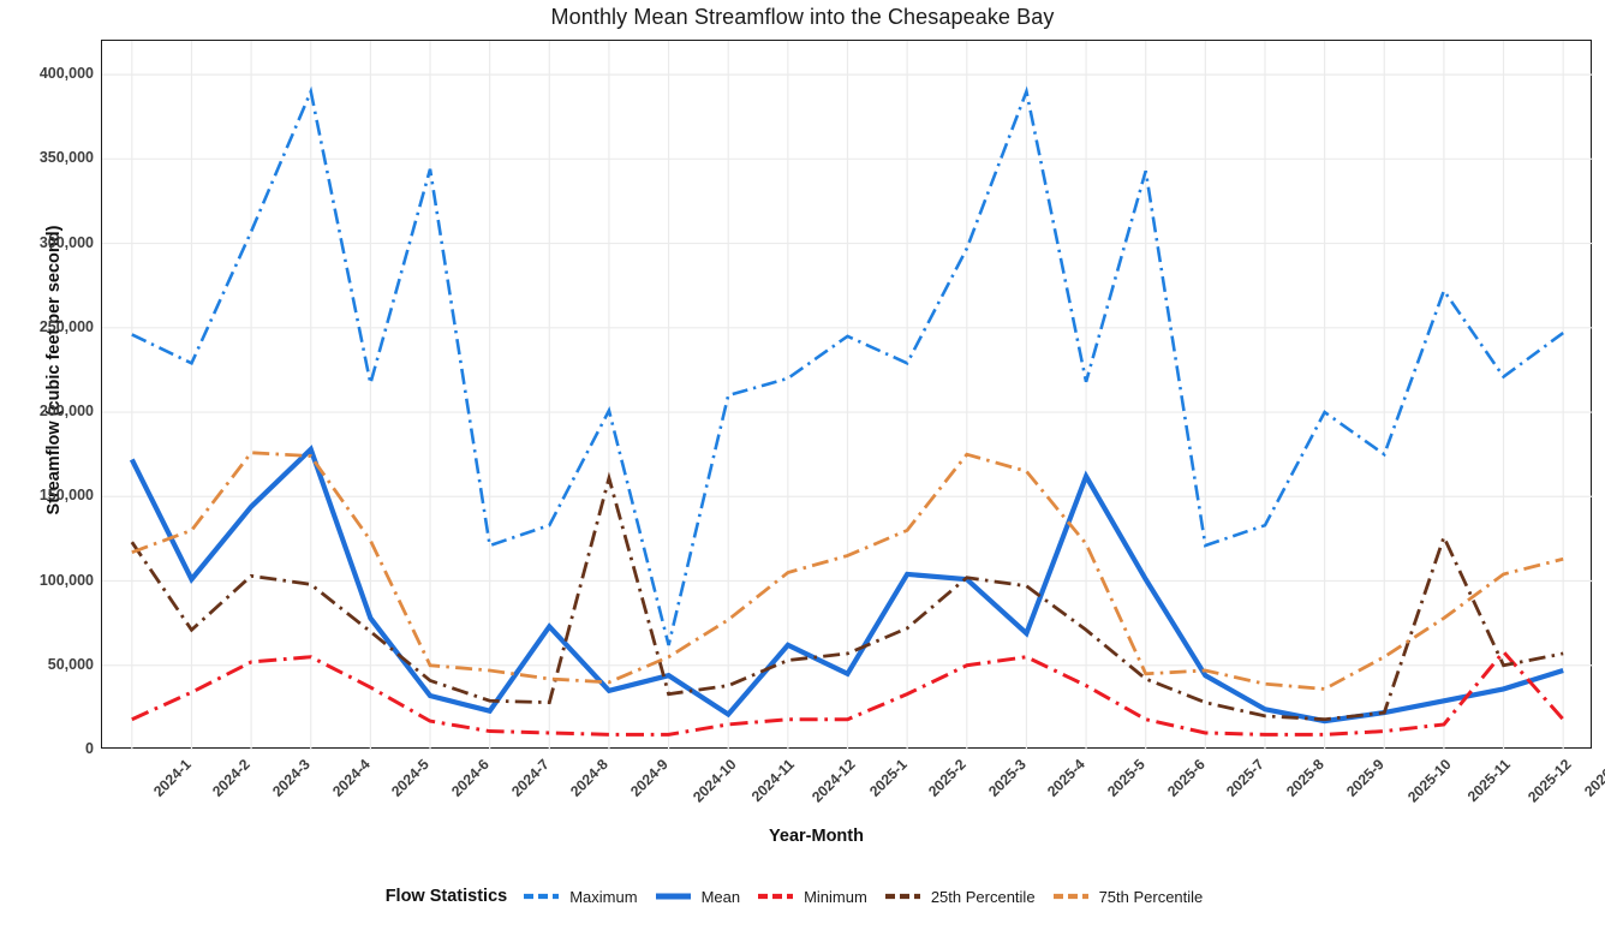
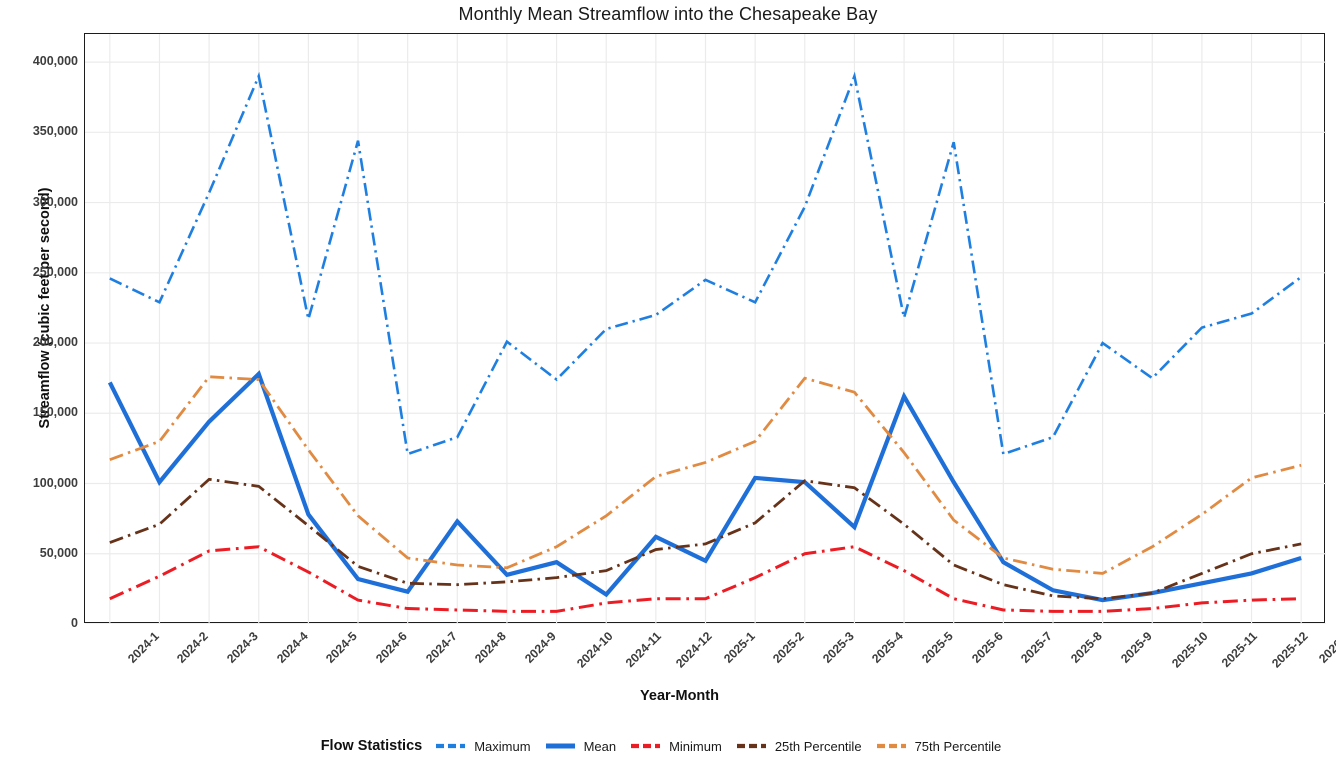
25th Percentile/2024-1: 123000 -> 58000
75th Percentile/2024-6: 50000 -> 77000
25th Percentile/2024-9: 161000 -> 30000
Maximum/2024-10: 62000 -> 174000
75th Percentile/2025-6: 45000 -> 74000
Maximum/2025-11: 272000 -> 211000
25th Percentile/2025-11: 126000 -> 36000
Minimum/2025-12: 58000 -> 17000
